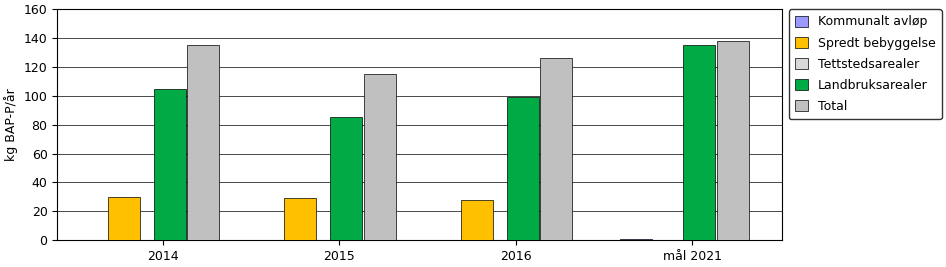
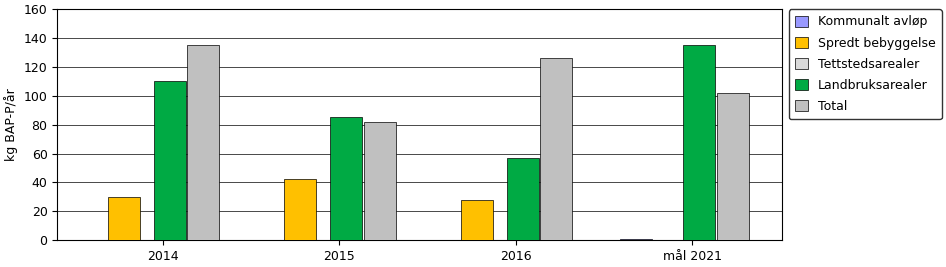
Landbruksarealer/2014: 105 -> 110
Spredt bebyggelse/2015: 29 -> 42
Total/2015: 115 -> 82
Landbruksarealer/2016: 99 -> 57
Total/mål 2021: 138 -> 102
